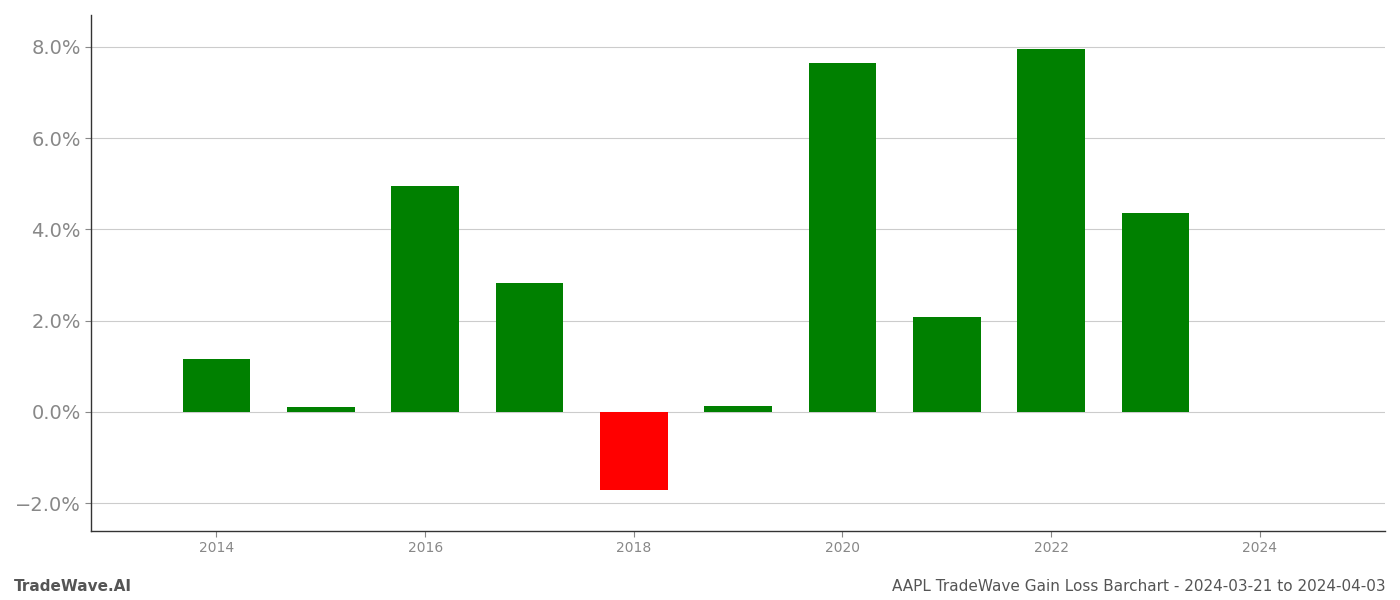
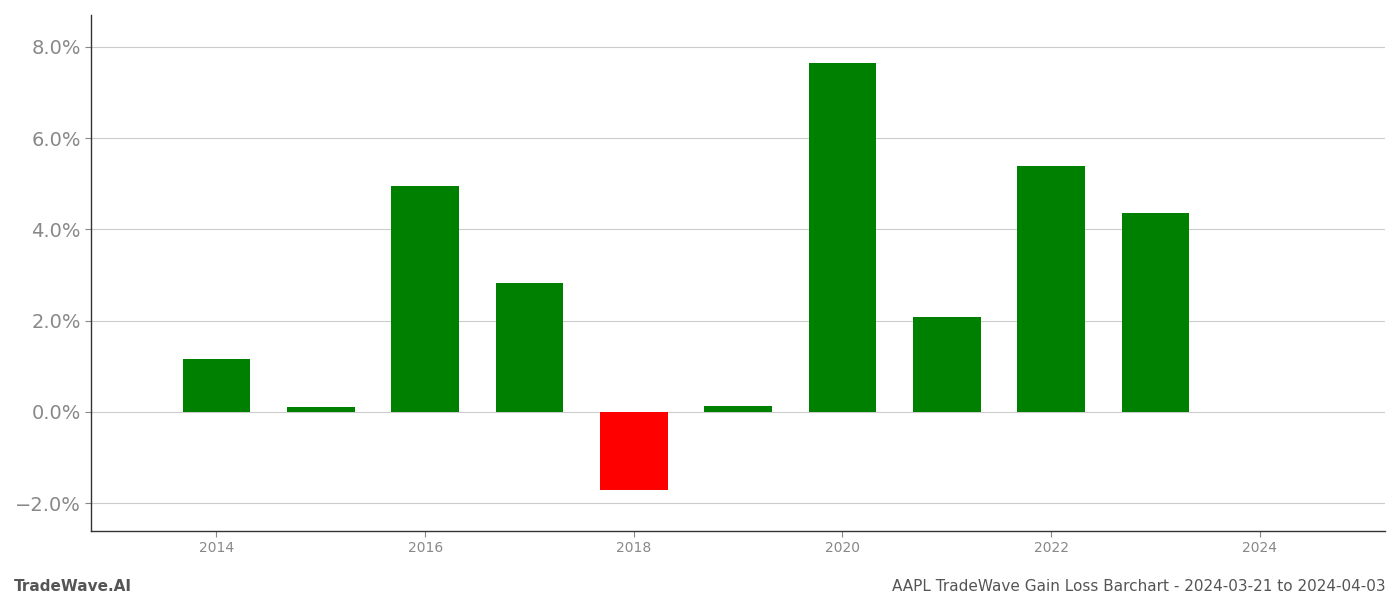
2022: 7.95% -> 5.40%
